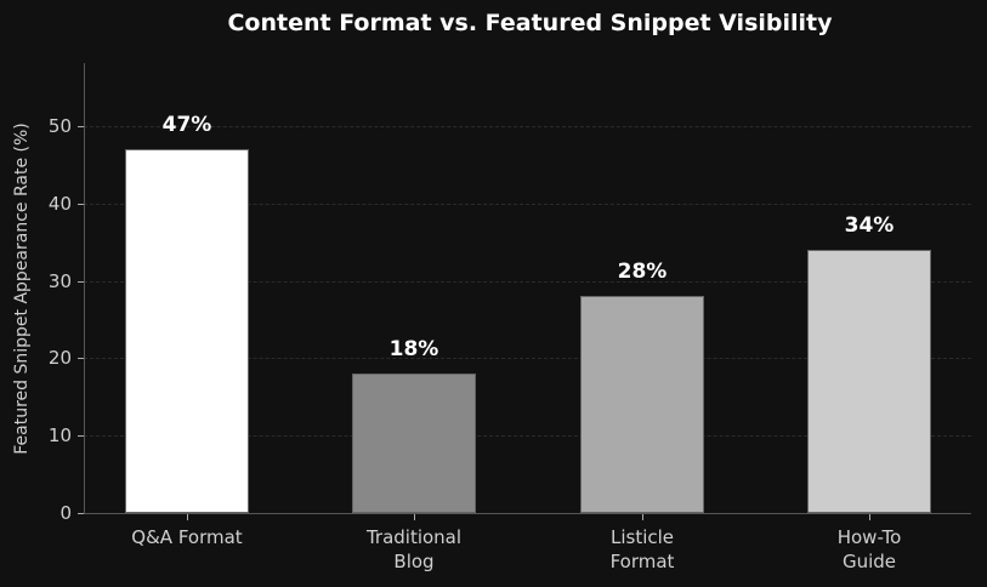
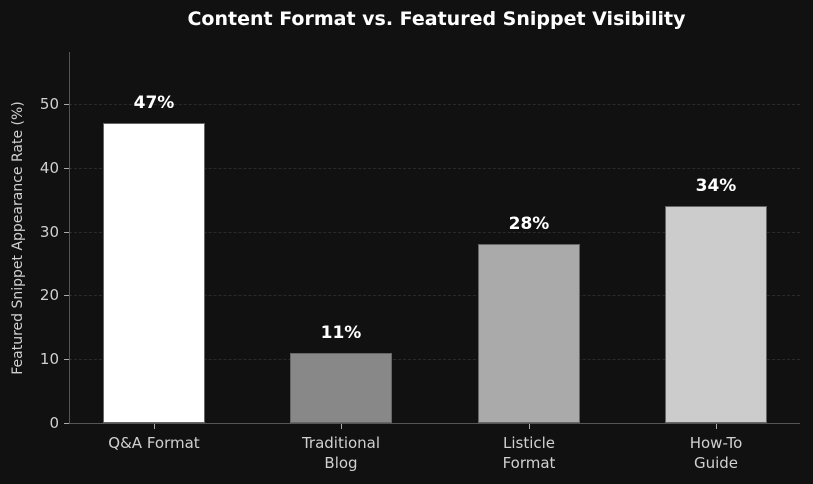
Traditional Blog: 18% -> 11%
